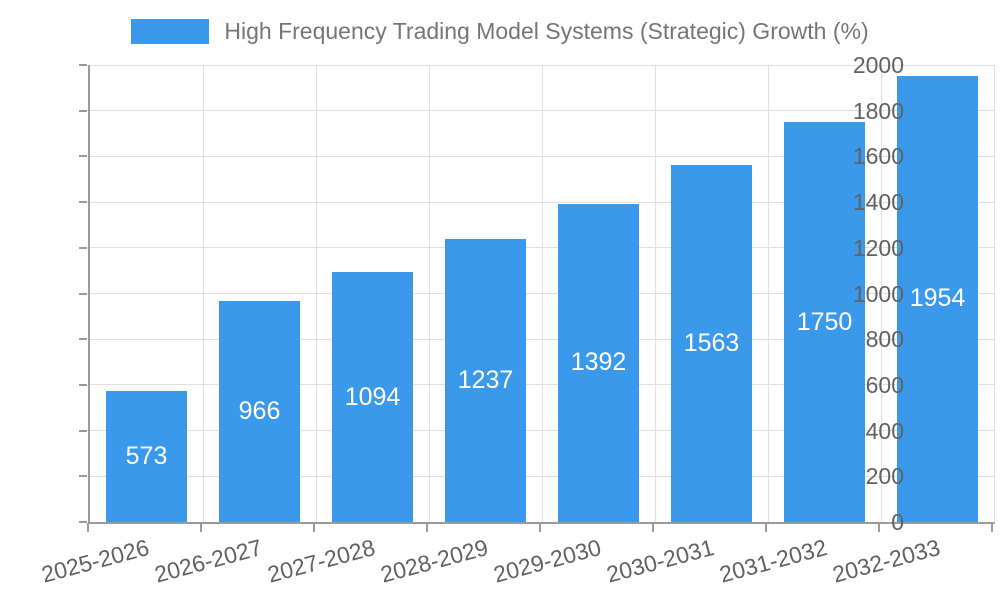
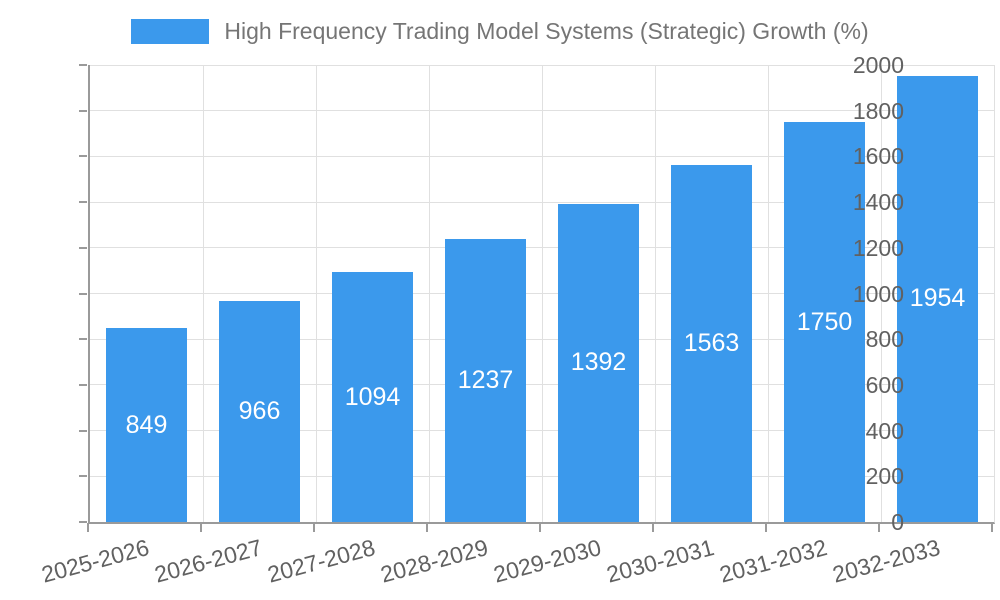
2025-2026: 573 -> 849
